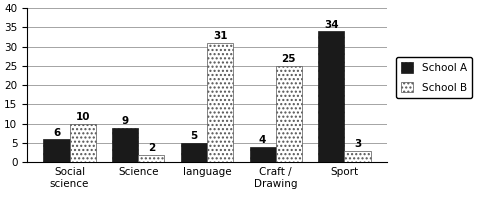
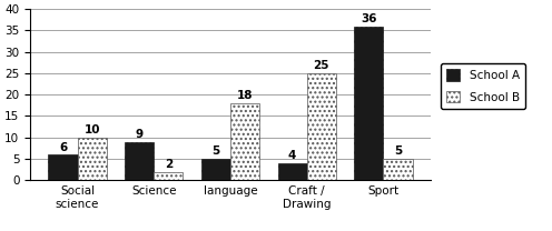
School B/language: 31 -> 18
School A/Sport: 34 -> 36
School B/Sport: 3 -> 5
